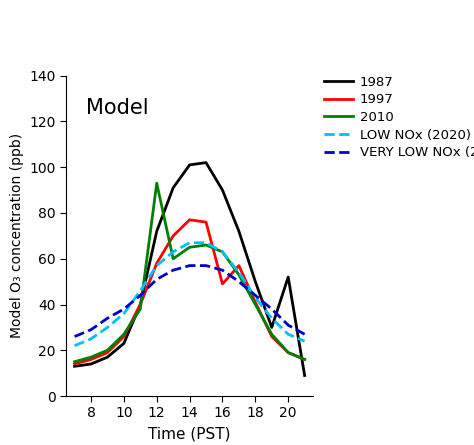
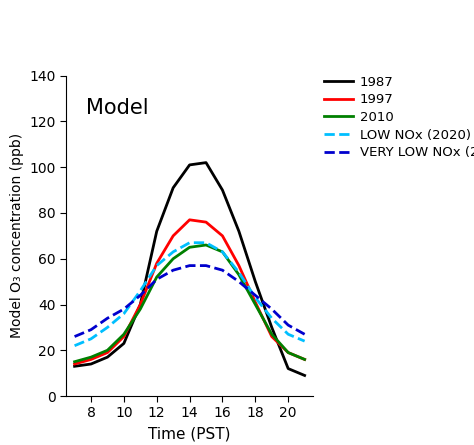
2010/12: 93 -> 52
1997/16: 49 -> 70
1987/20: 52 -> 12
